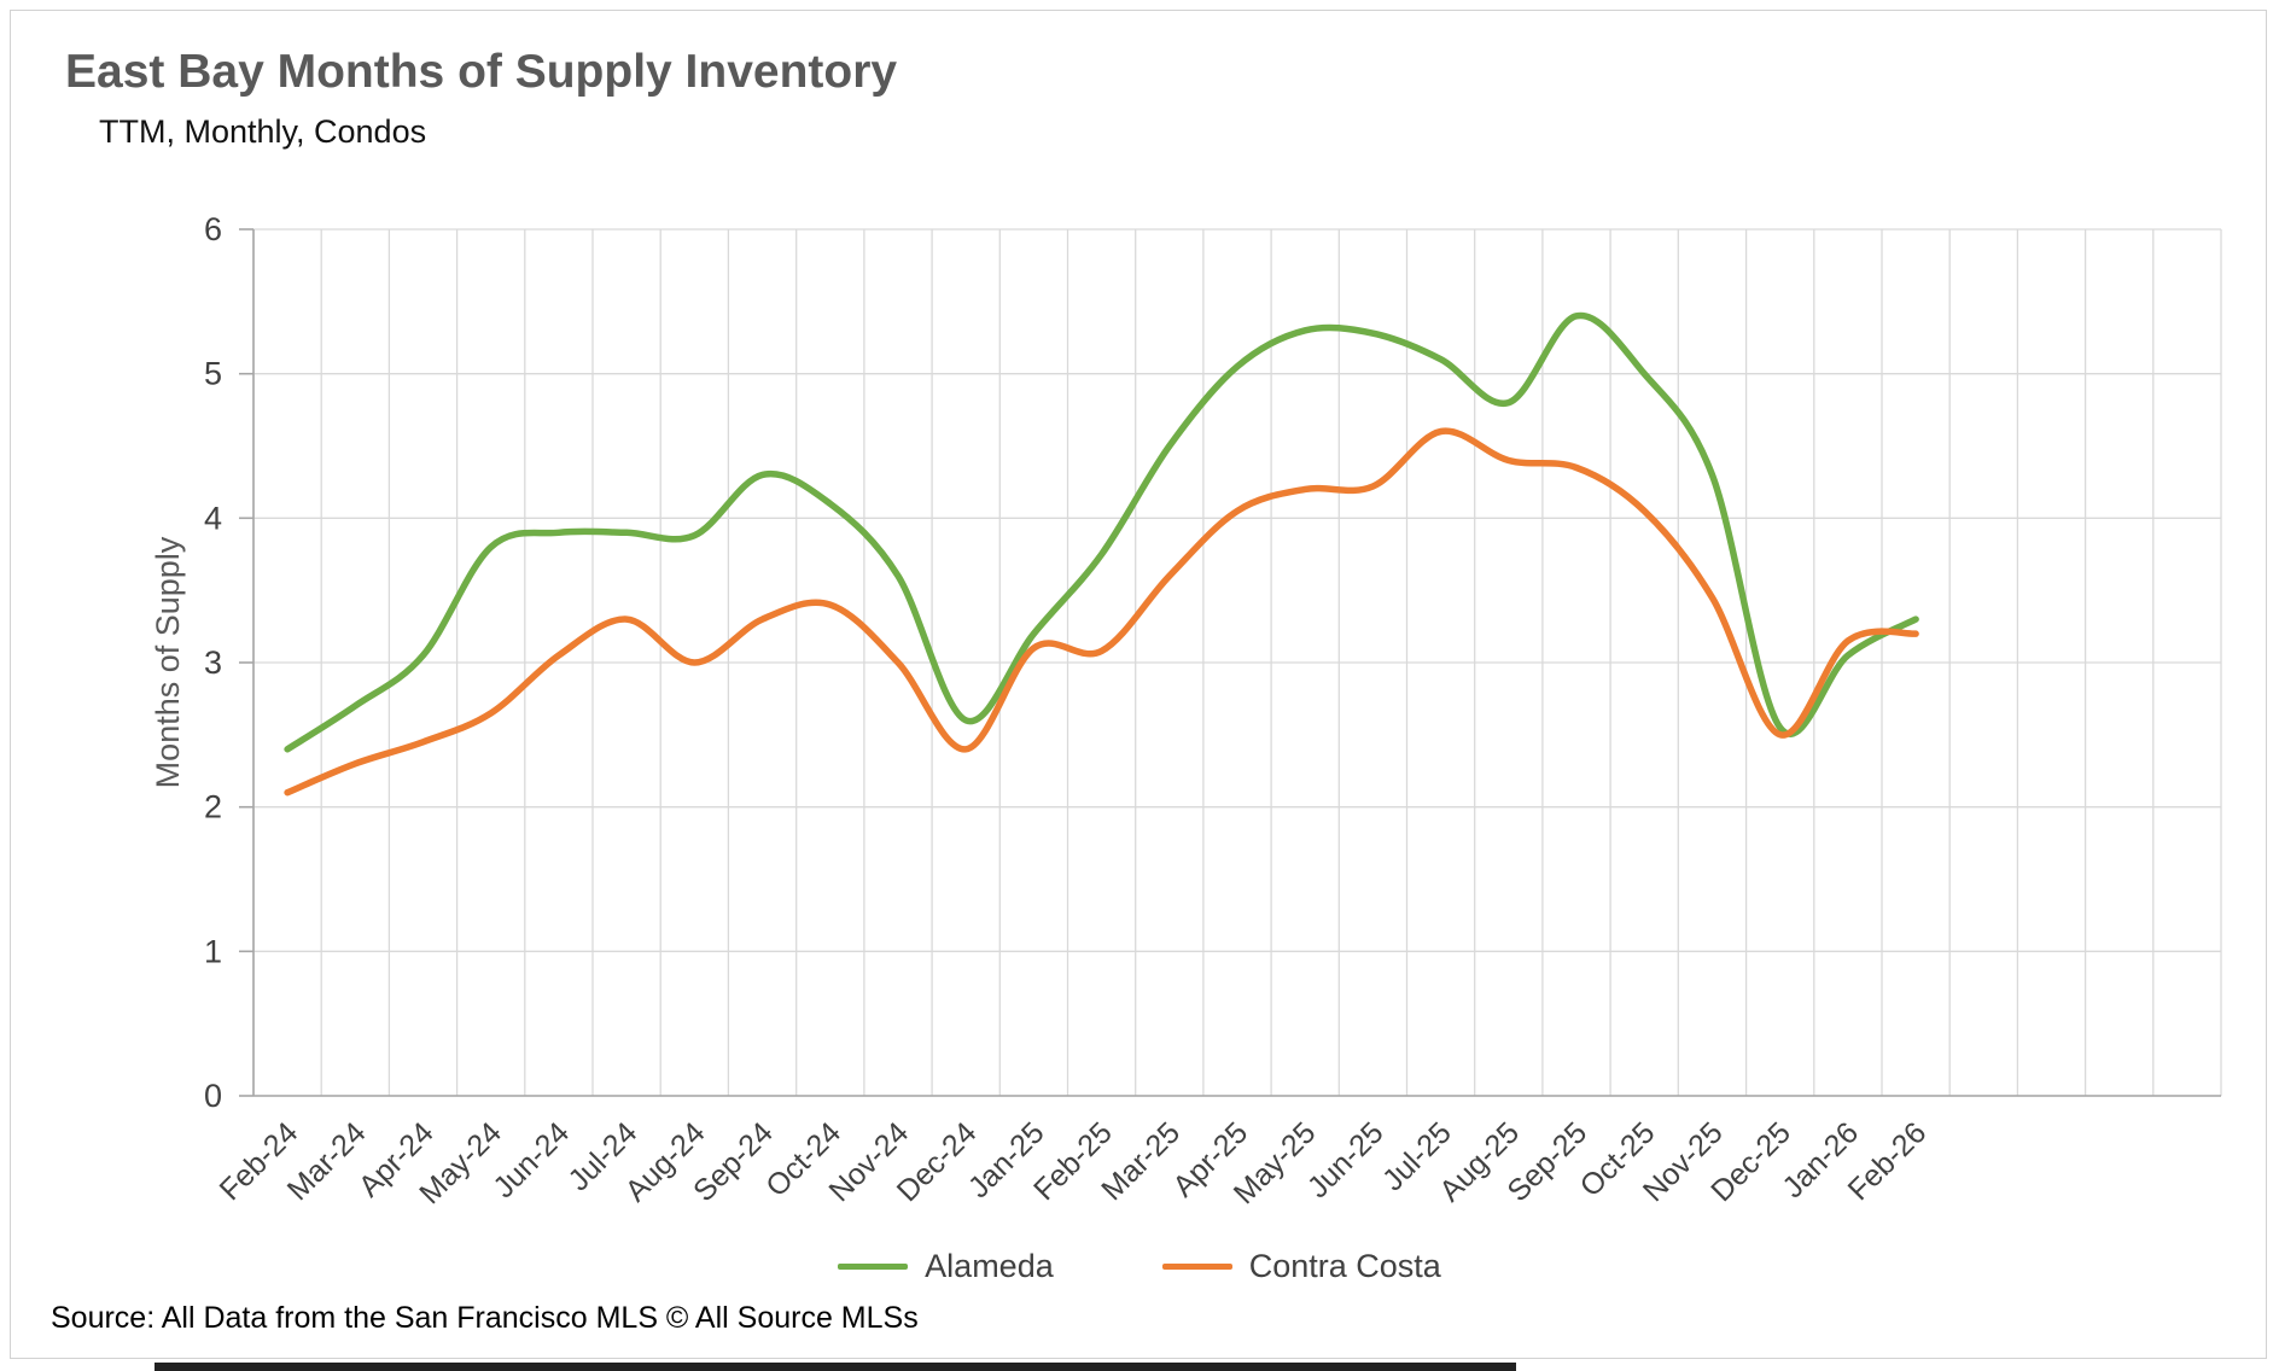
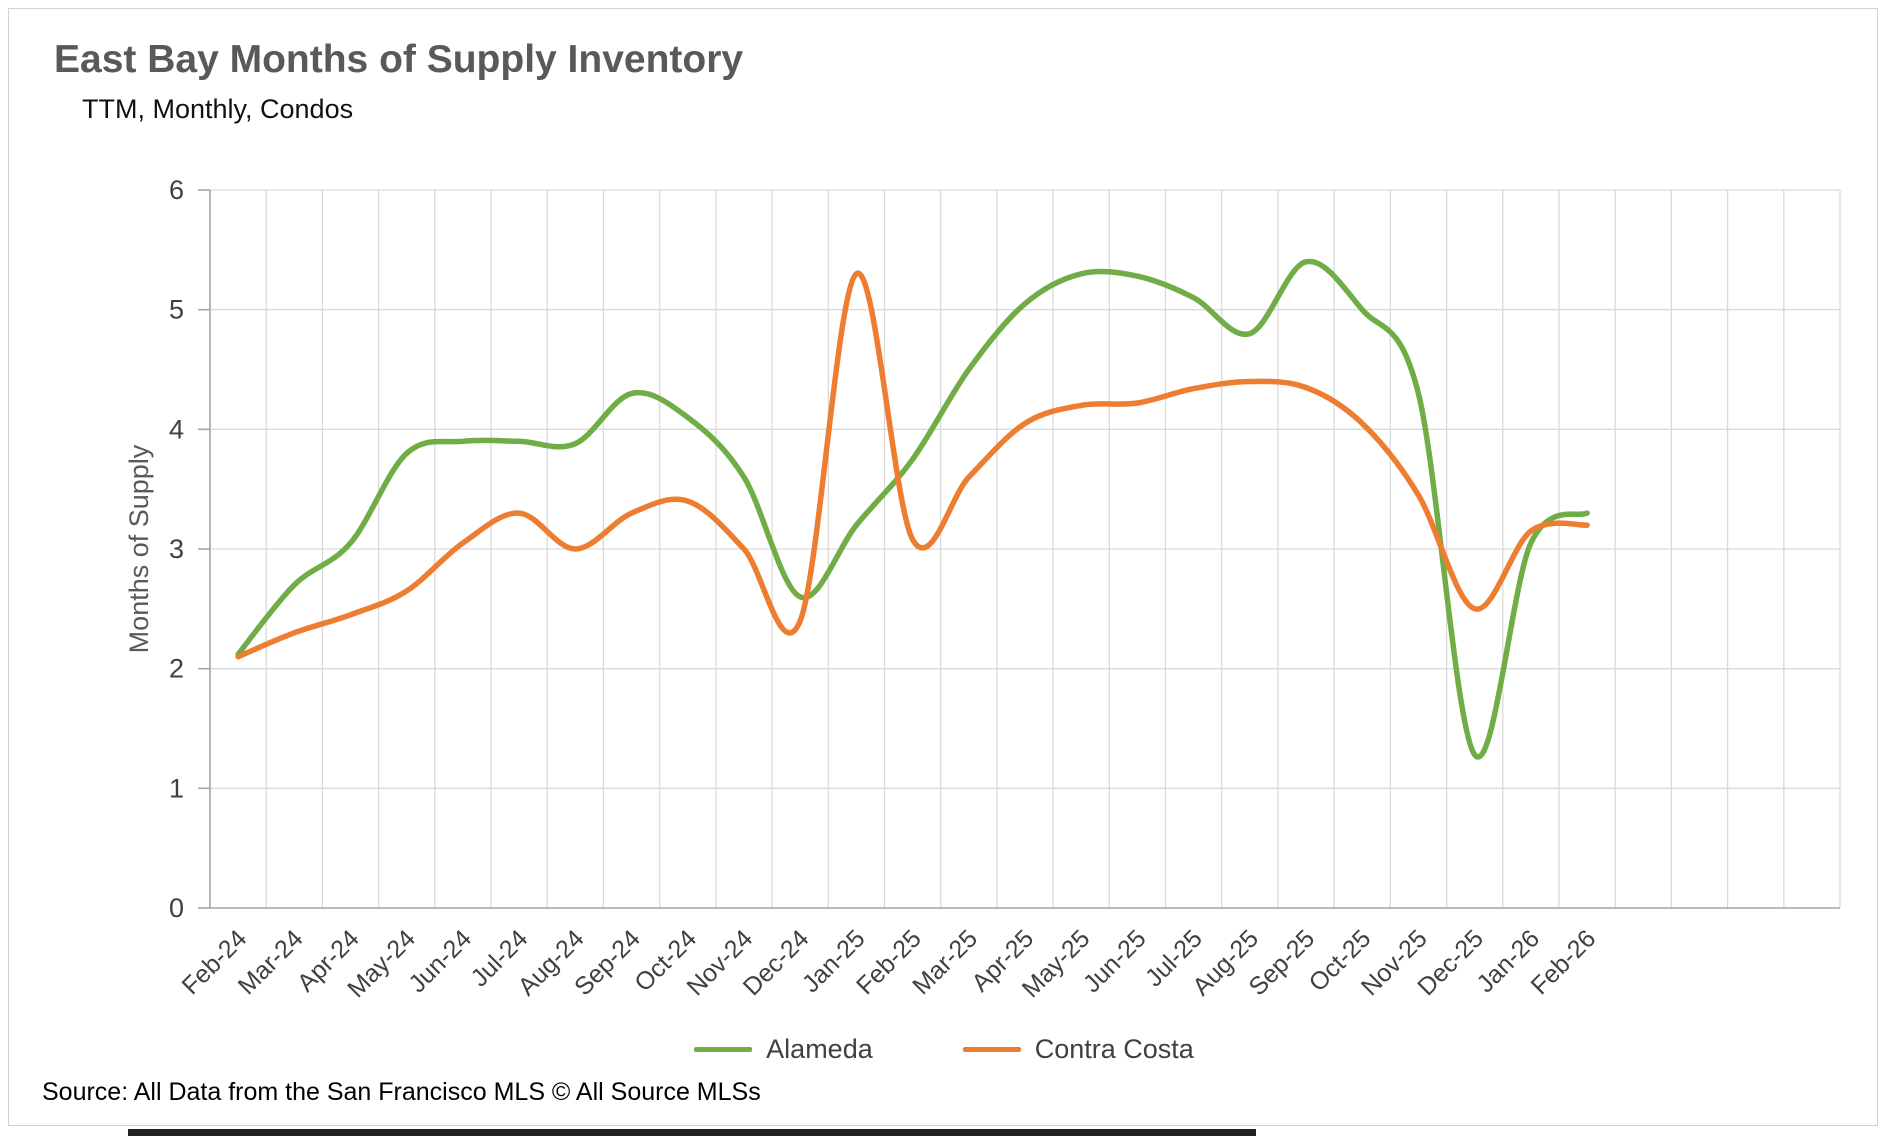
Alameda/Feb-24: 2.40 -> 2.12
Contra Costa/Jan-25: 3.10 -> 5.30
Contra Costa/Jul-25: 4.60 -> 4.34
Alameda/Dec-25: 2.55 -> 1.28
